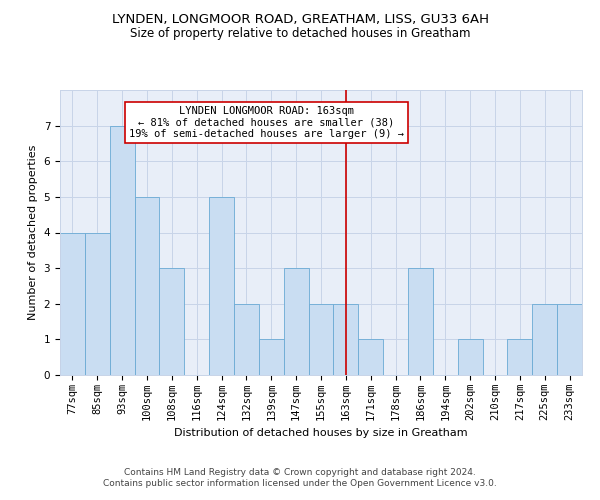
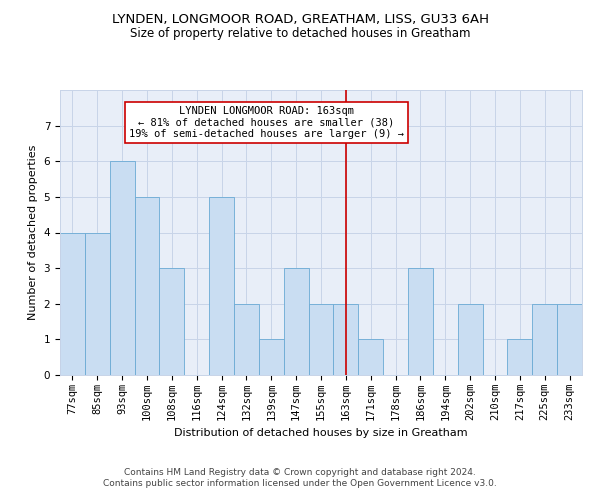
93sqm: 7 -> 6
202sqm: 1 -> 2
